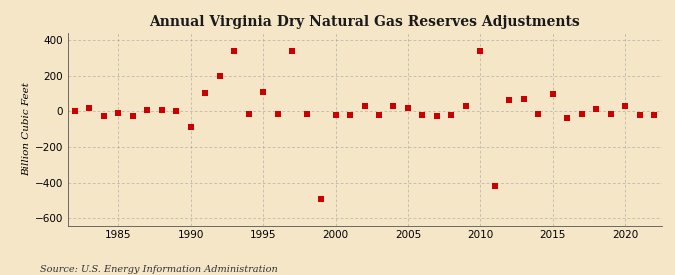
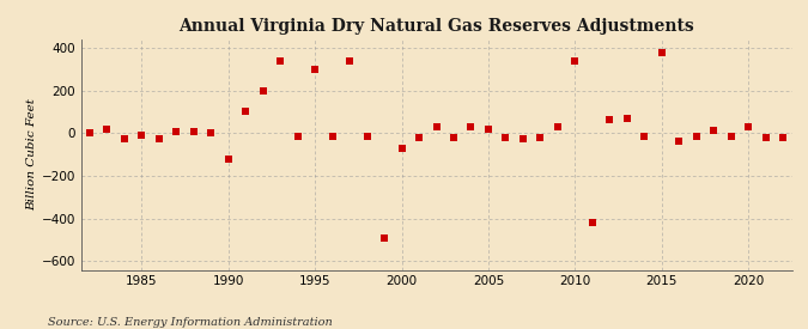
1990: -80 -> -120
1995: 110 -> 300
2000: -20 -> -70
2015: 100 -> 380
